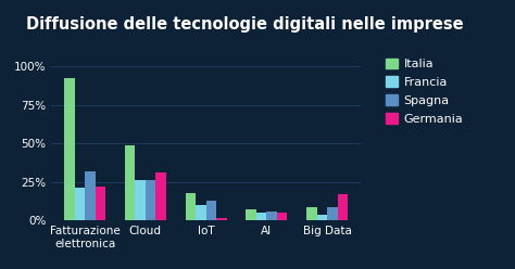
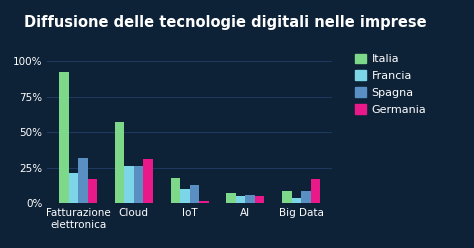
Germania/Fatturazione elettronica: 22% -> 17%
Italia/Cloud: 49% -> 57%
